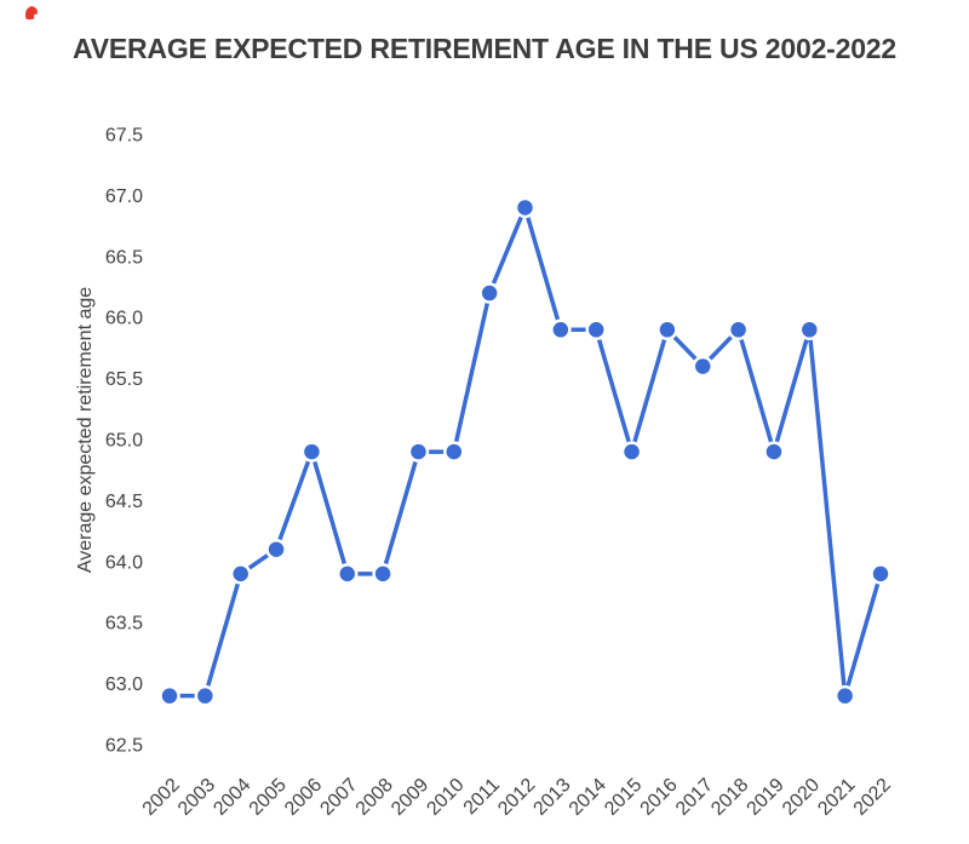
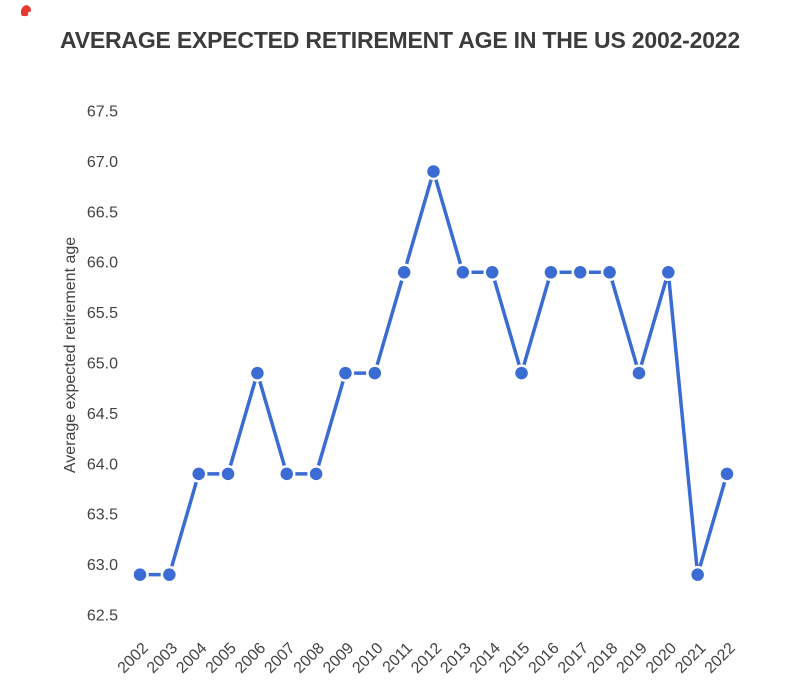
2005: 64.1 -> 63.9
2011: 66.2 -> 65.9
2017: 65.6 -> 65.9
